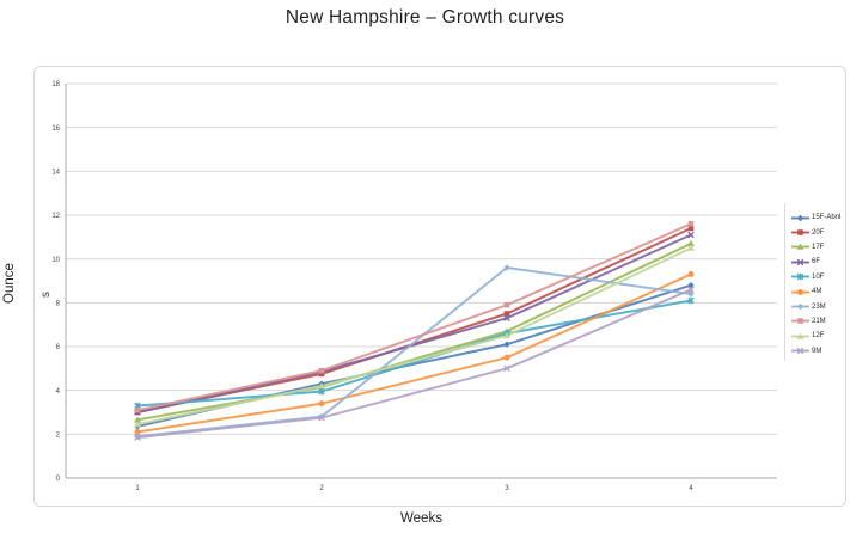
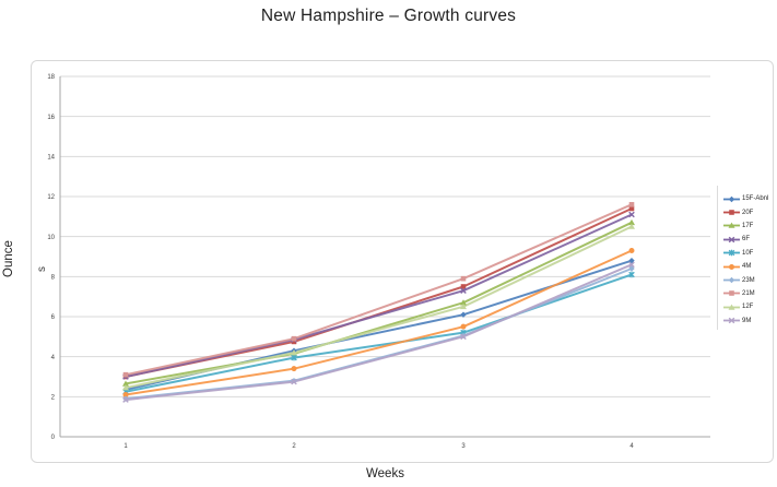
10F/1: 3.3 -> 2.2
10F/3: 6.6 -> 5.2
23M/3: 9.6 -> 5.0
